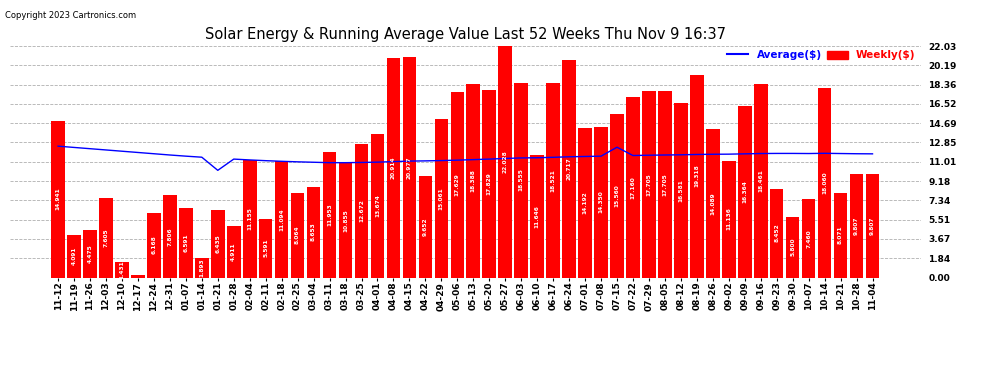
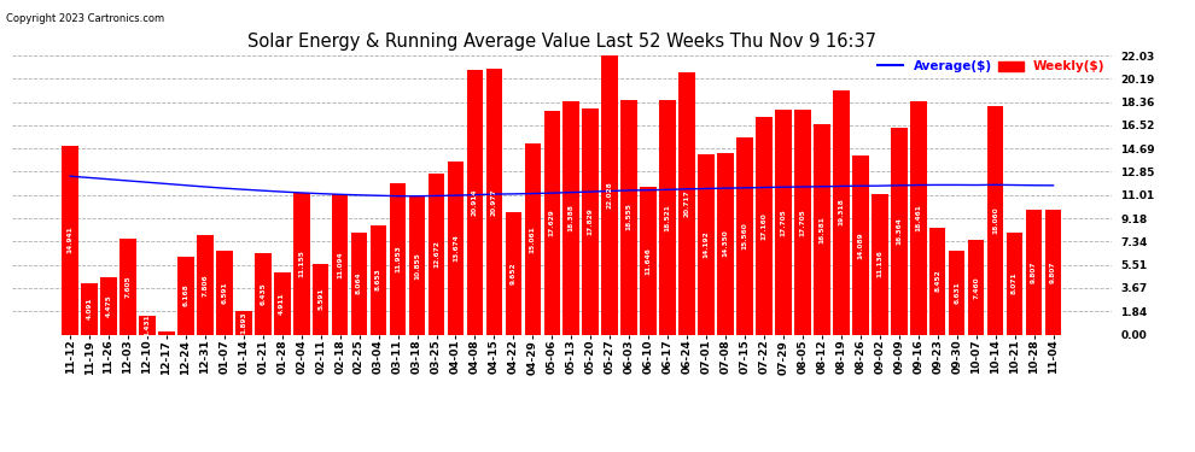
Average($)/01-21: 10.2 -> 11.4
Average($)/07-15: 12.4 -> 11.6
Weekly($)/09-30: 5.8 -> 6.6
